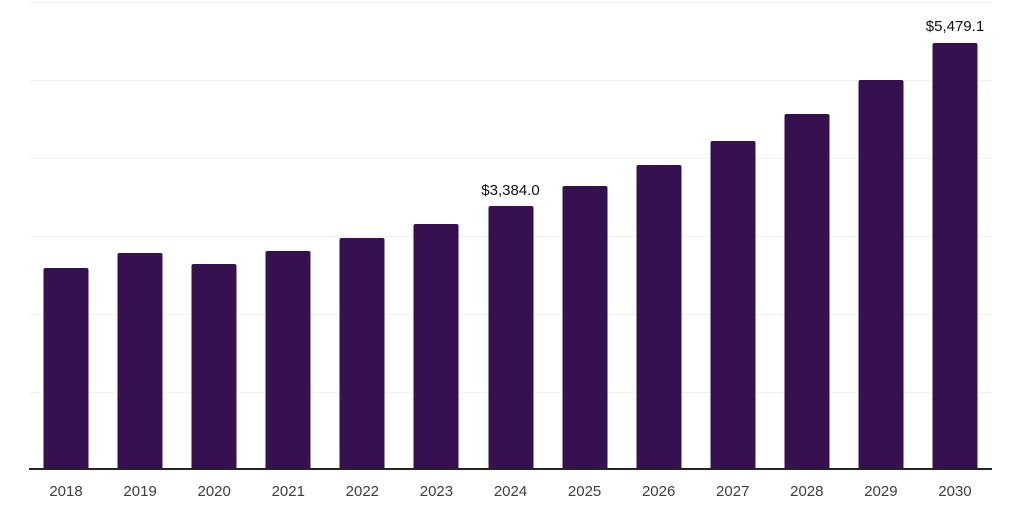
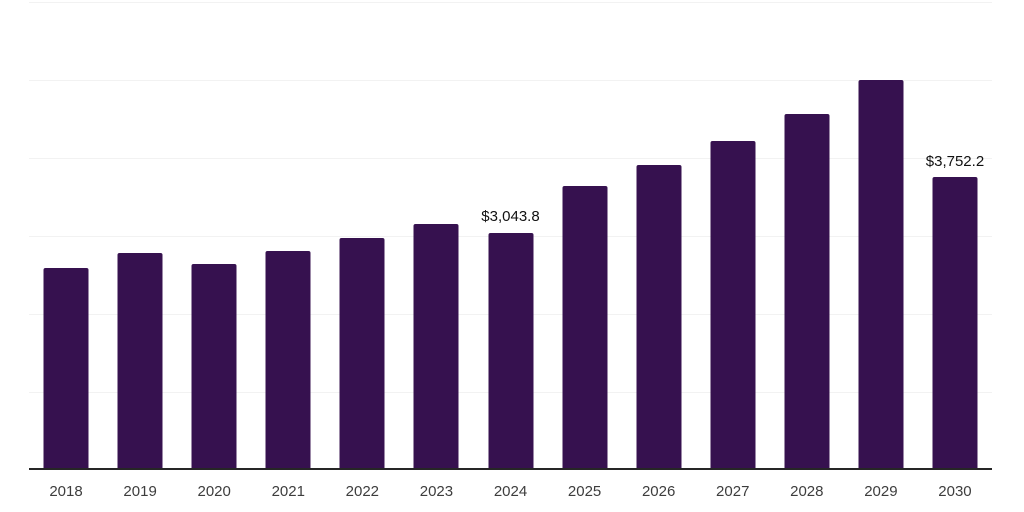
2024: $3,384.0 -> $3,043.8
2030: $5,479.1 -> $3,752.2
